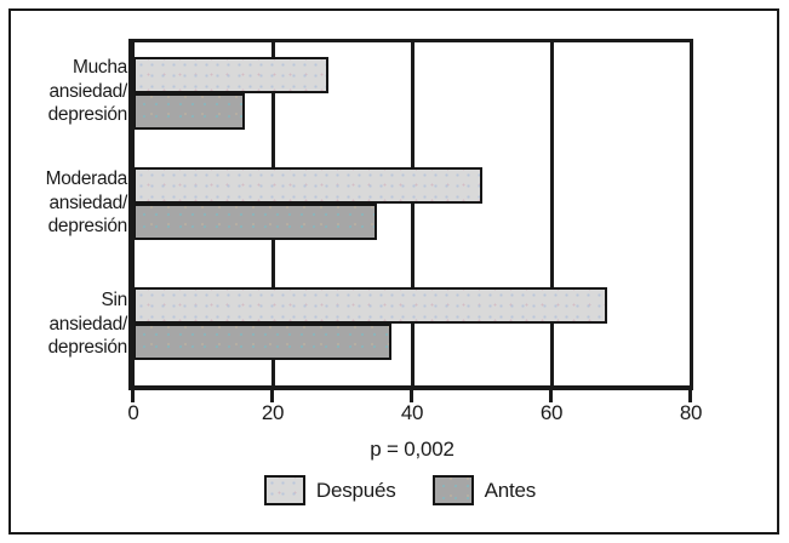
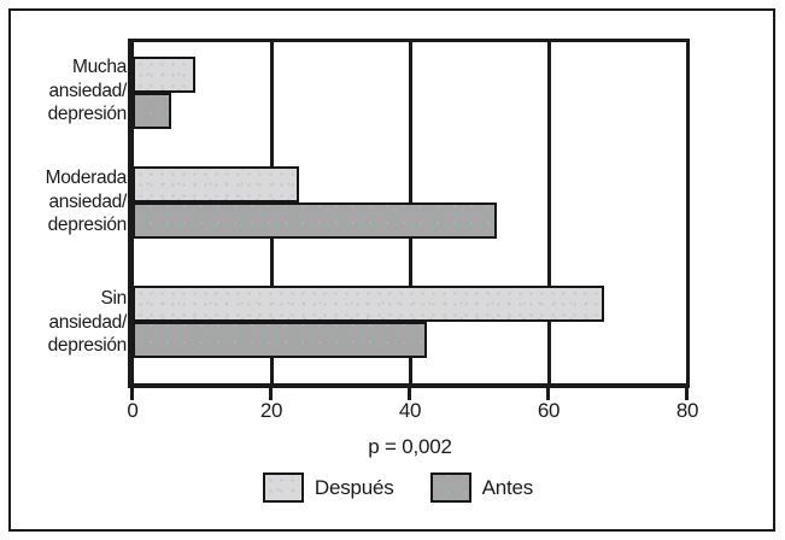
Después/Mucha ansiedad/ depresión: 28 -> 9
Antes/Mucha ansiedad/ depresión: 16 -> 6
Después/Moderada ansiedad/ depresión: 50 -> 24
Antes/Moderada ansiedad/ depresión: 35 -> 52
Antes/Sin ansiedad/ depresión: 37 -> 42
